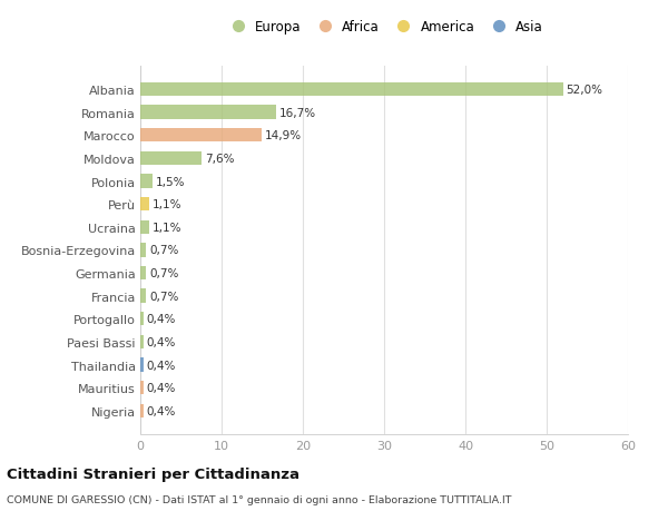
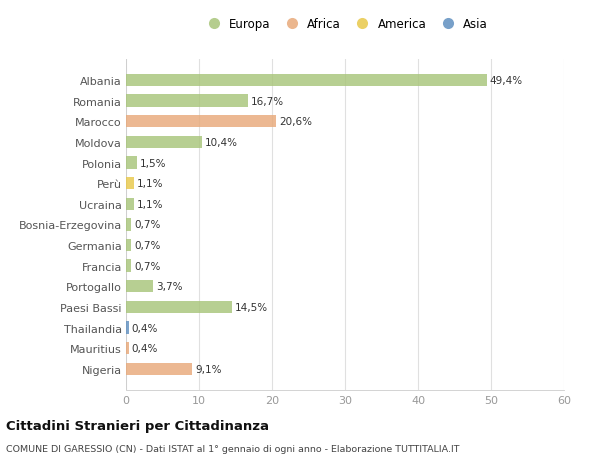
Albania: 52,0% -> 49,4%
Marocco: 14,9% -> 20,6%
Moldova: 7,6% -> 10,4%
Portogallo: 0,4% -> 3,7%
Paesi Bassi: 0,4% -> 14,5%
Nigeria: 0,4% -> 9,1%
